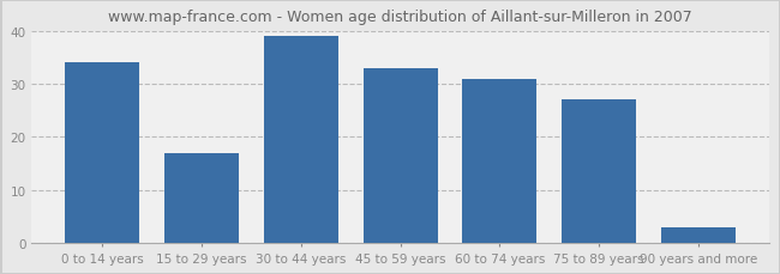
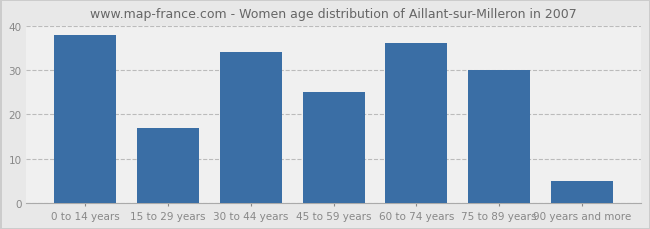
0 to 14 years: 34 -> 38
30 to 44 years: 39 -> 34
45 to 59 years: 33 -> 25
60 to 74 years: 31 -> 36
75 to 89 years: 27 -> 30
90 years and more: 3 -> 5
